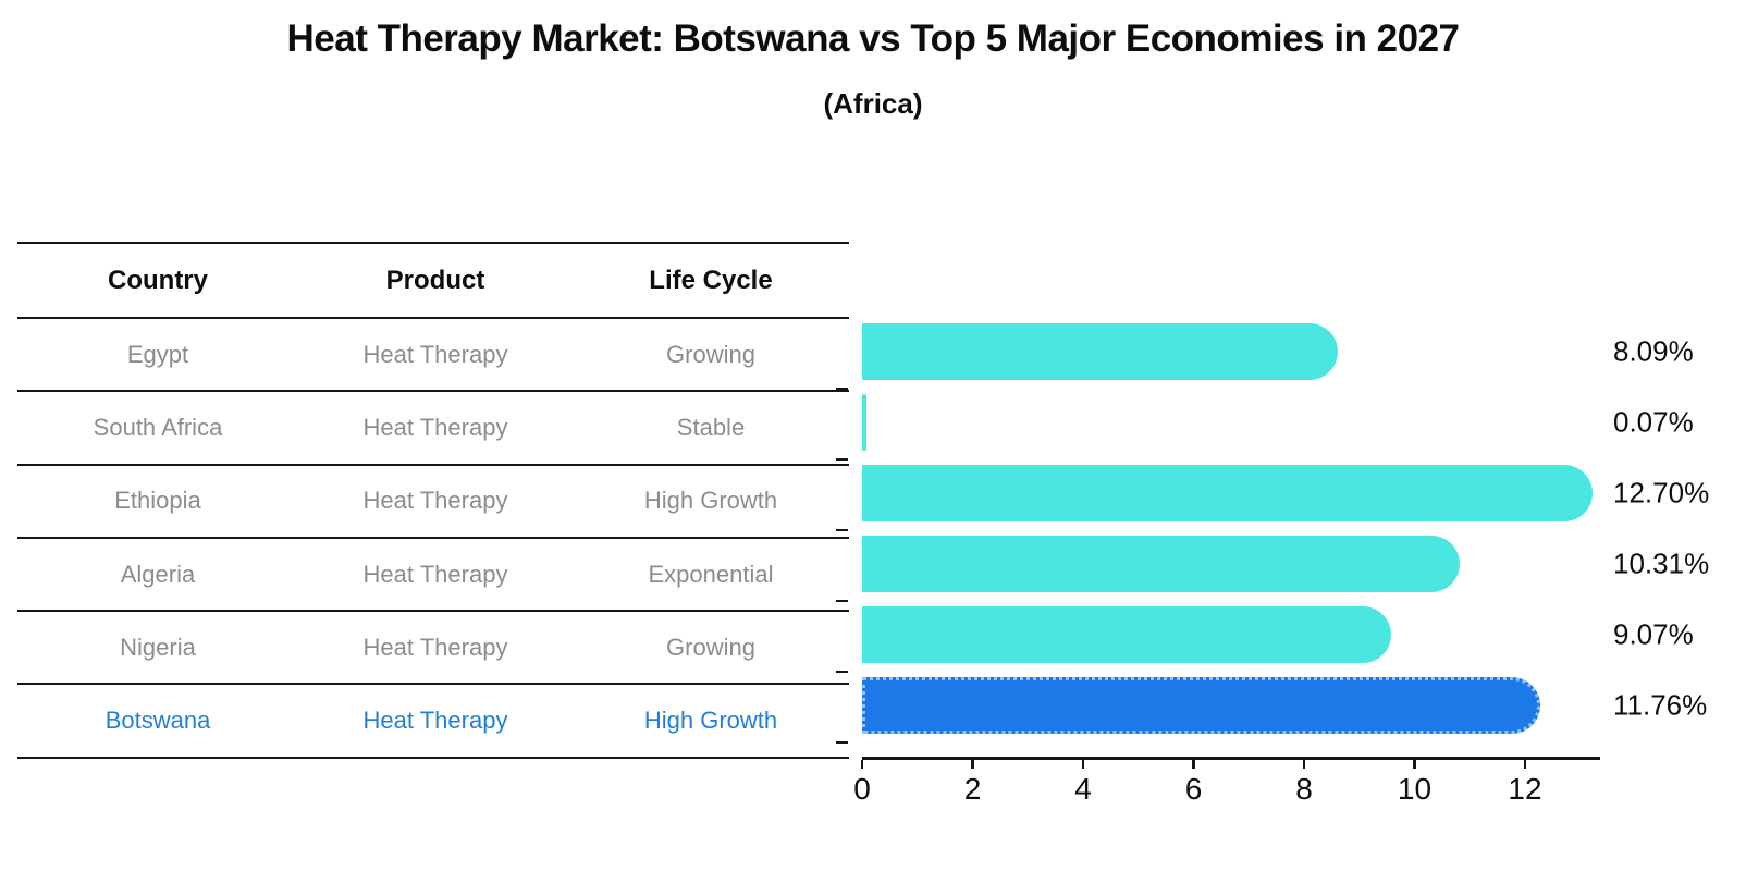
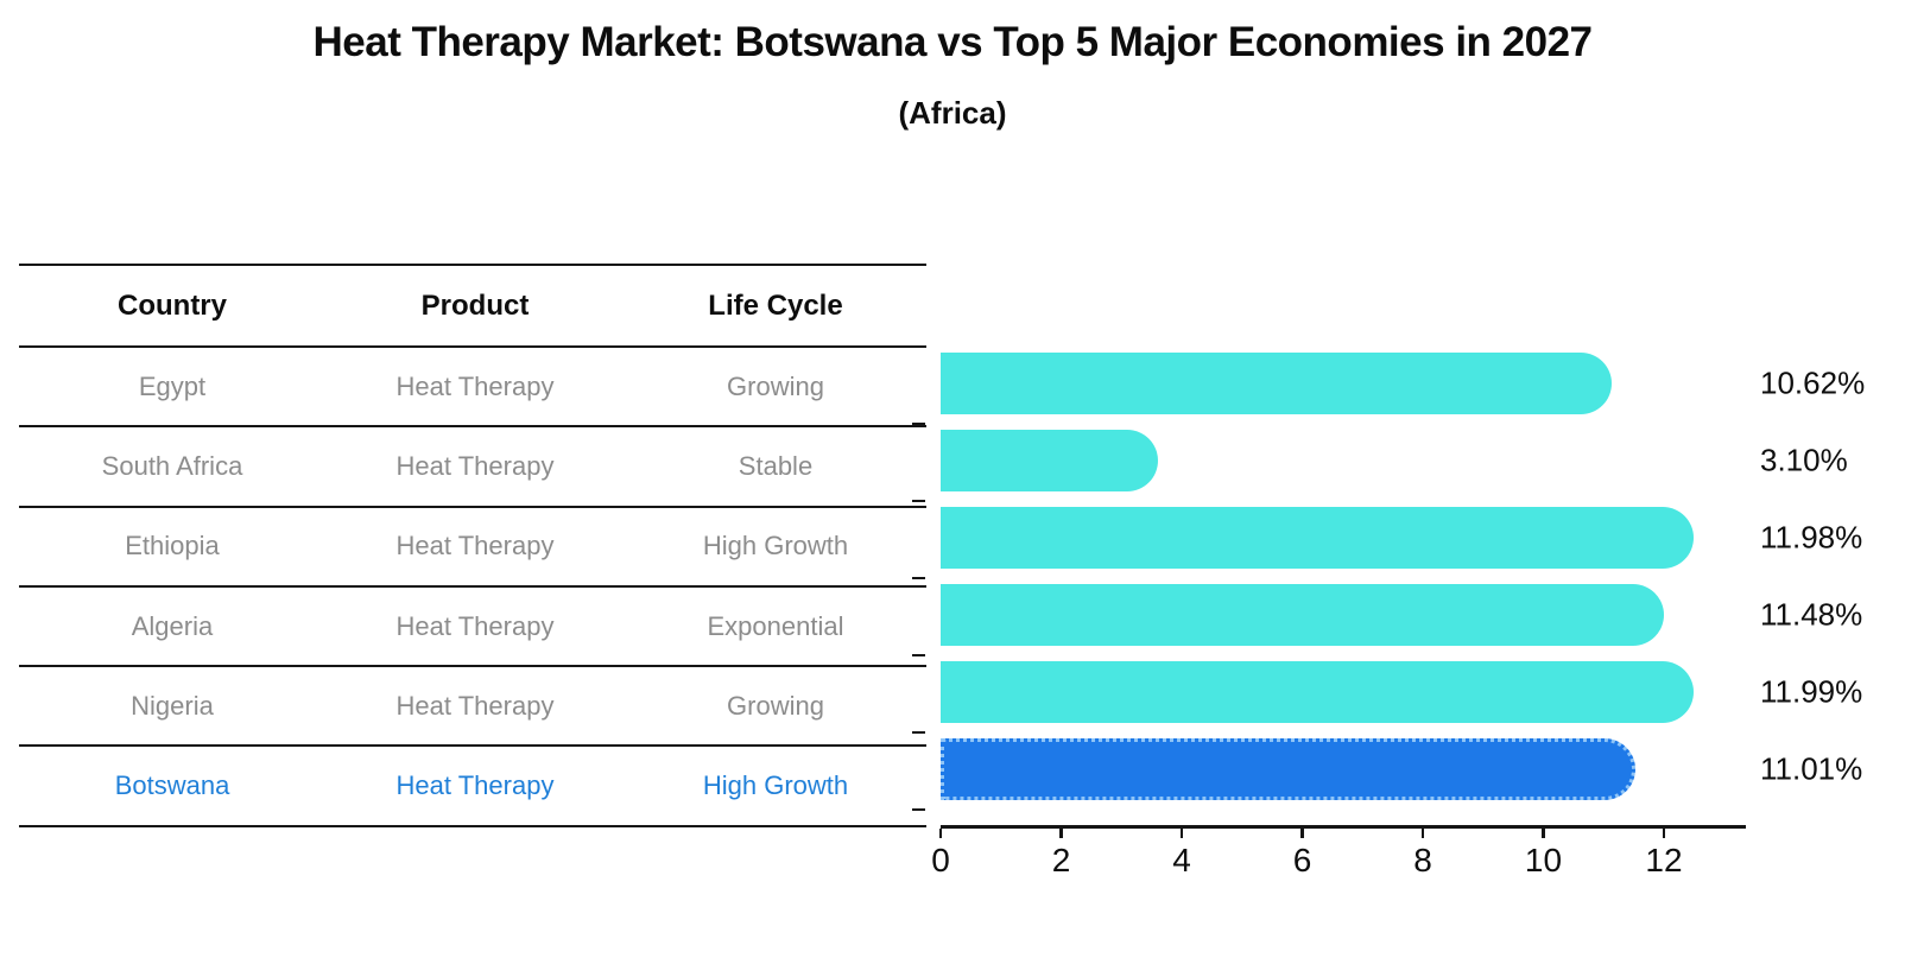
Egypt: 8.09% -> 10.62%
South Africa: 0.07% -> 3.10%
Ethiopia: 12.70% -> 11.98%
Algeria: 10.31% -> 11.48%
Nigeria: 9.07% -> 11.99%
Botswana: 11.76% -> 11.01%
